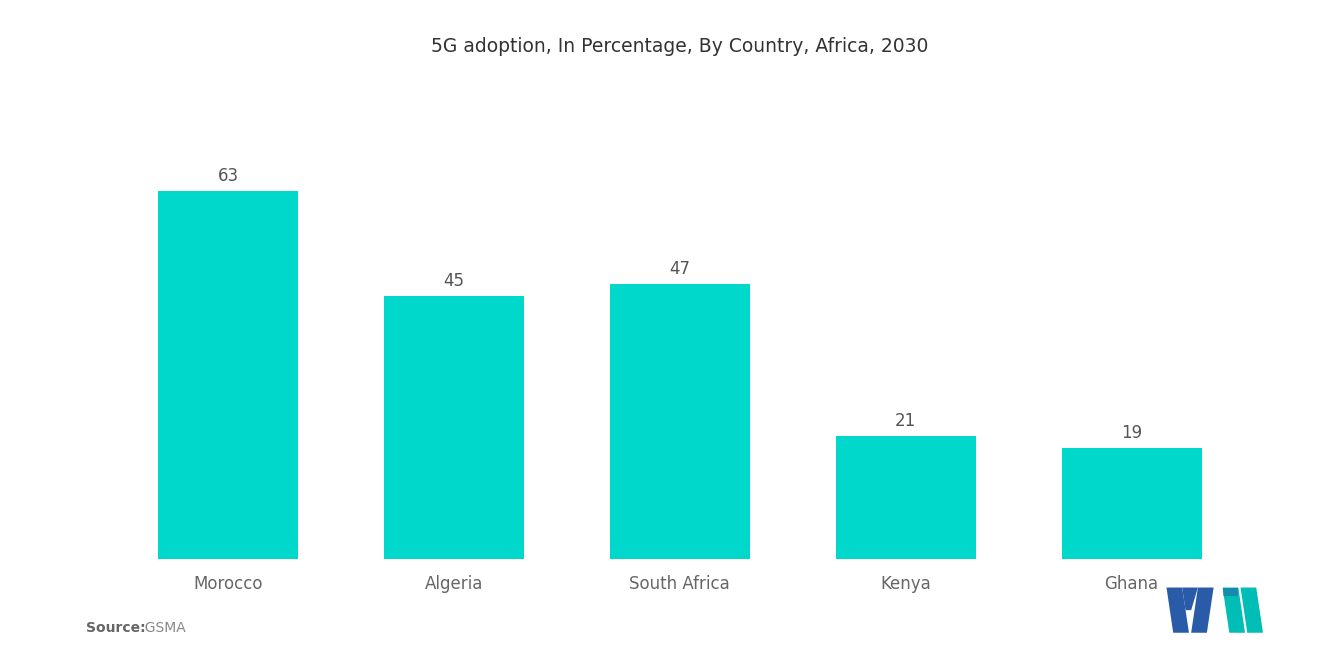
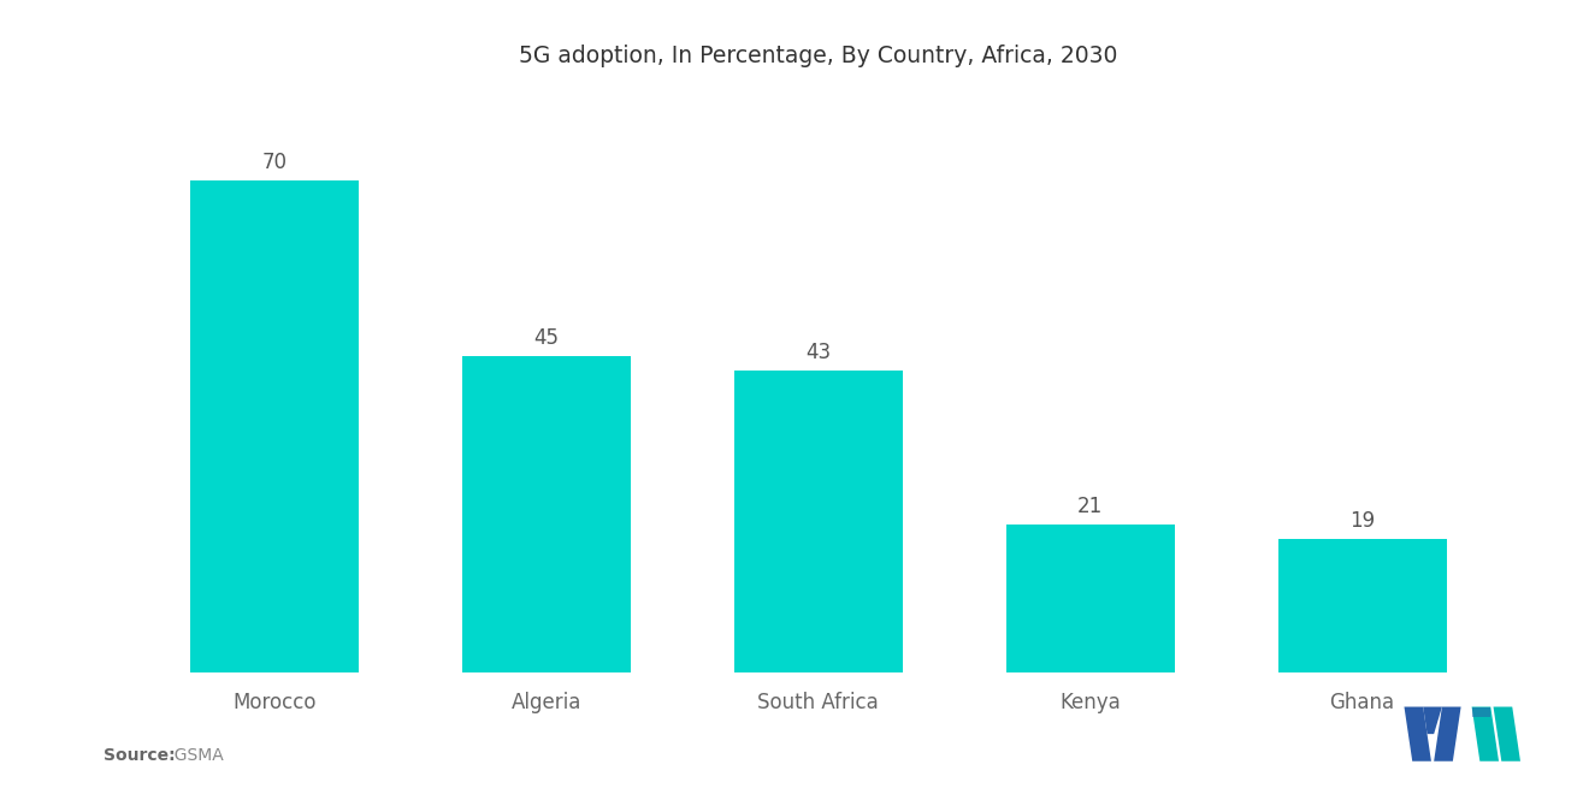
Morocco: 63 -> 70
South Africa: 47 -> 43
